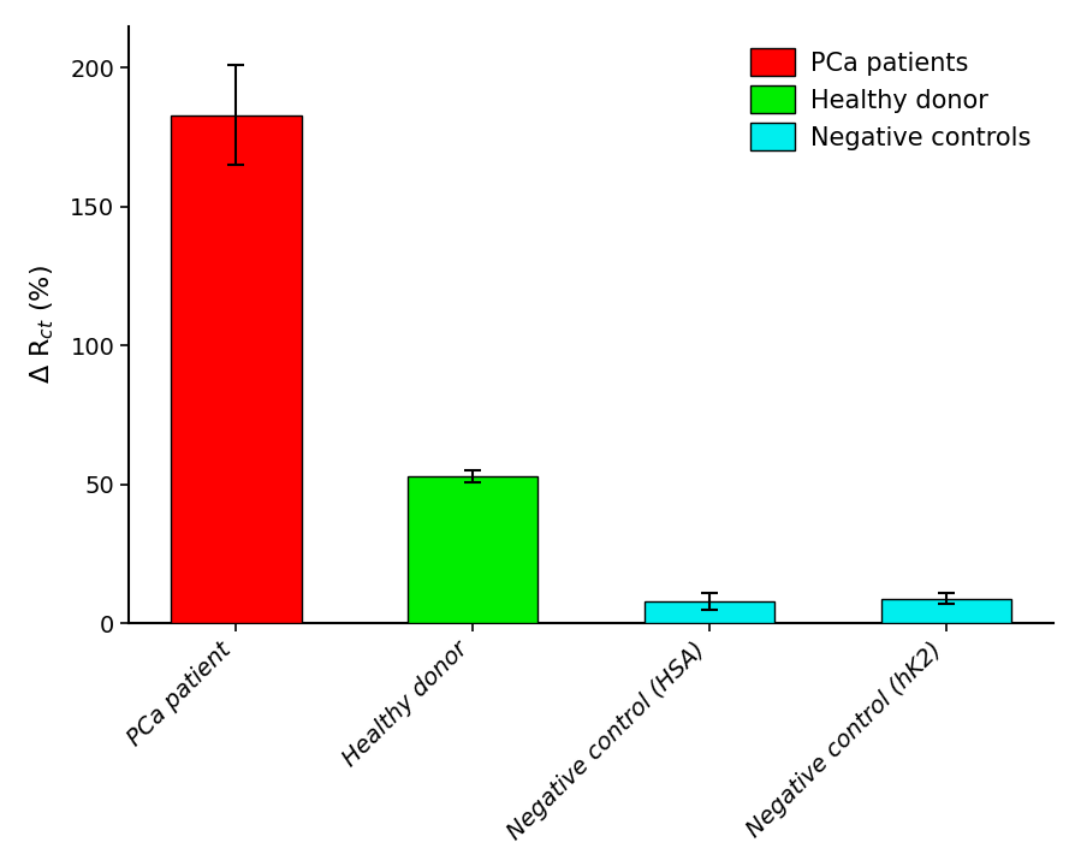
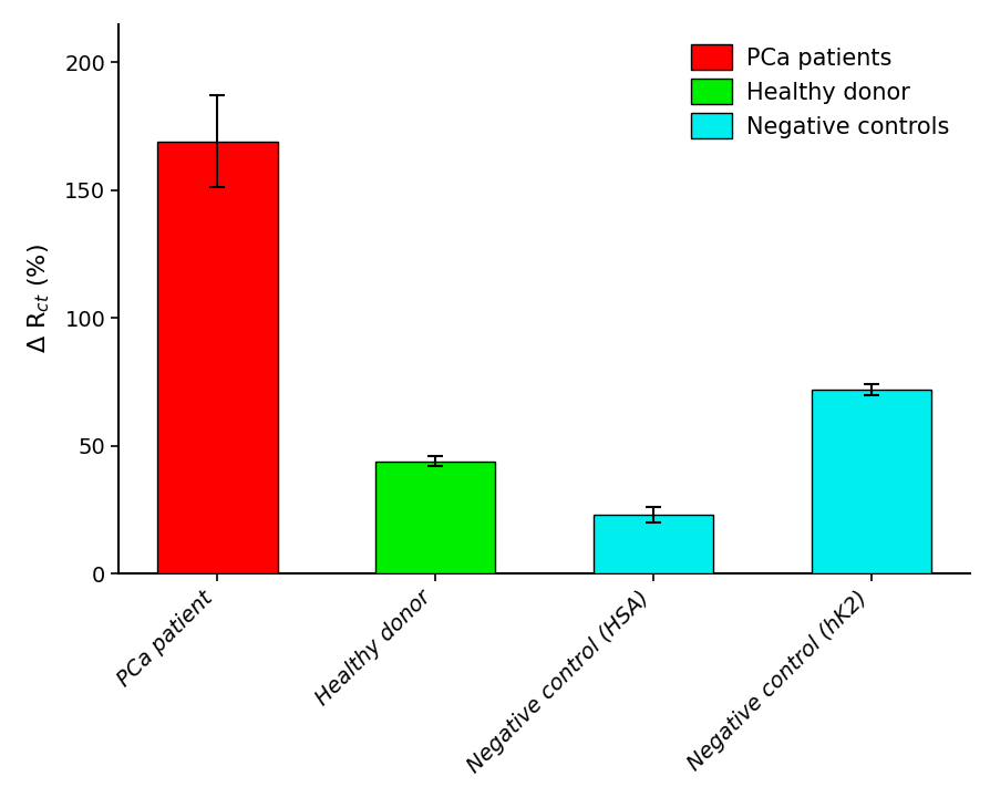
PCa patient: 183 -> 169
Healthy donor: 53 -> 44
Negative control (HSA): 8 -> 23
Negative control (hK2): 9 -> 72
